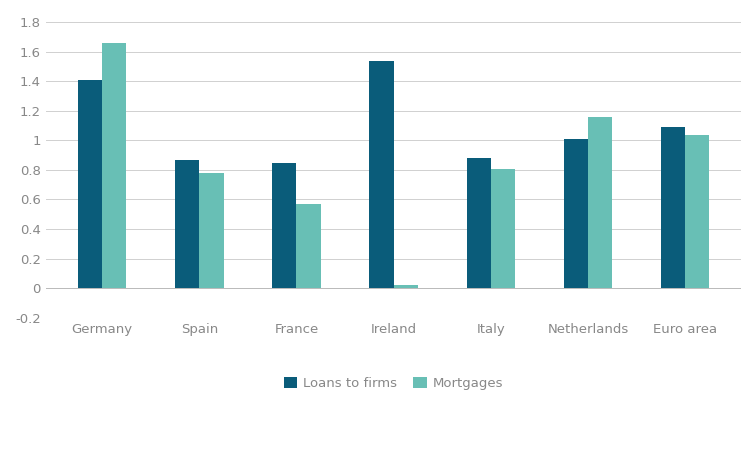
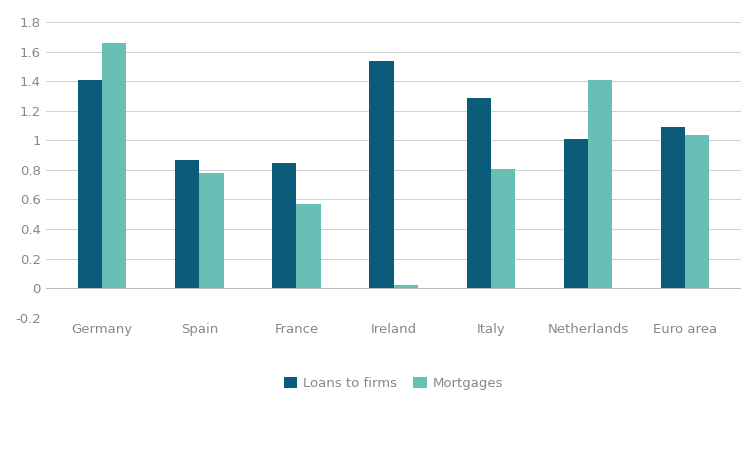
Loans to firms/Italy: 0.88 -> 1.29
Mortgages/Netherlands: 1.16 -> 1.41
